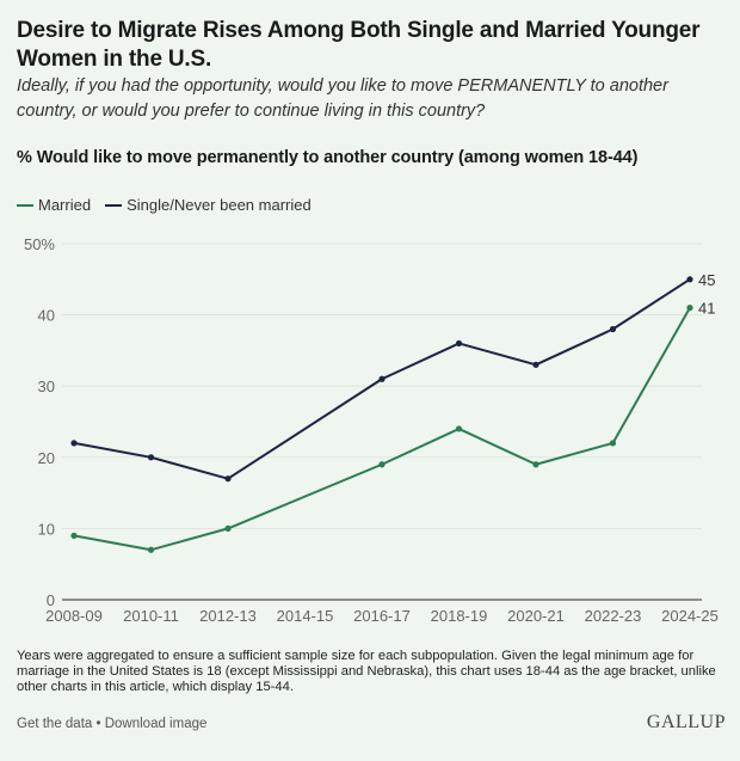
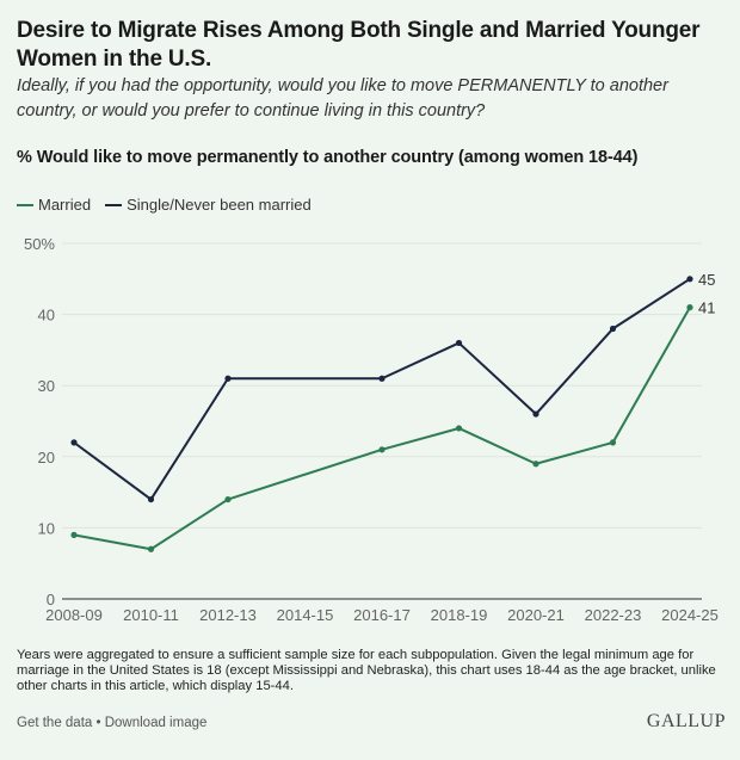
Single/Never been married/2010-11: 20% -> 14%
Married/2012-13: 10% -> 14%
Single/Never been married/2012-13: 17% -> 31%
Married/2016-17: 19% -> 21%
Single/Never been married/2020-21: 33% -> 26%
